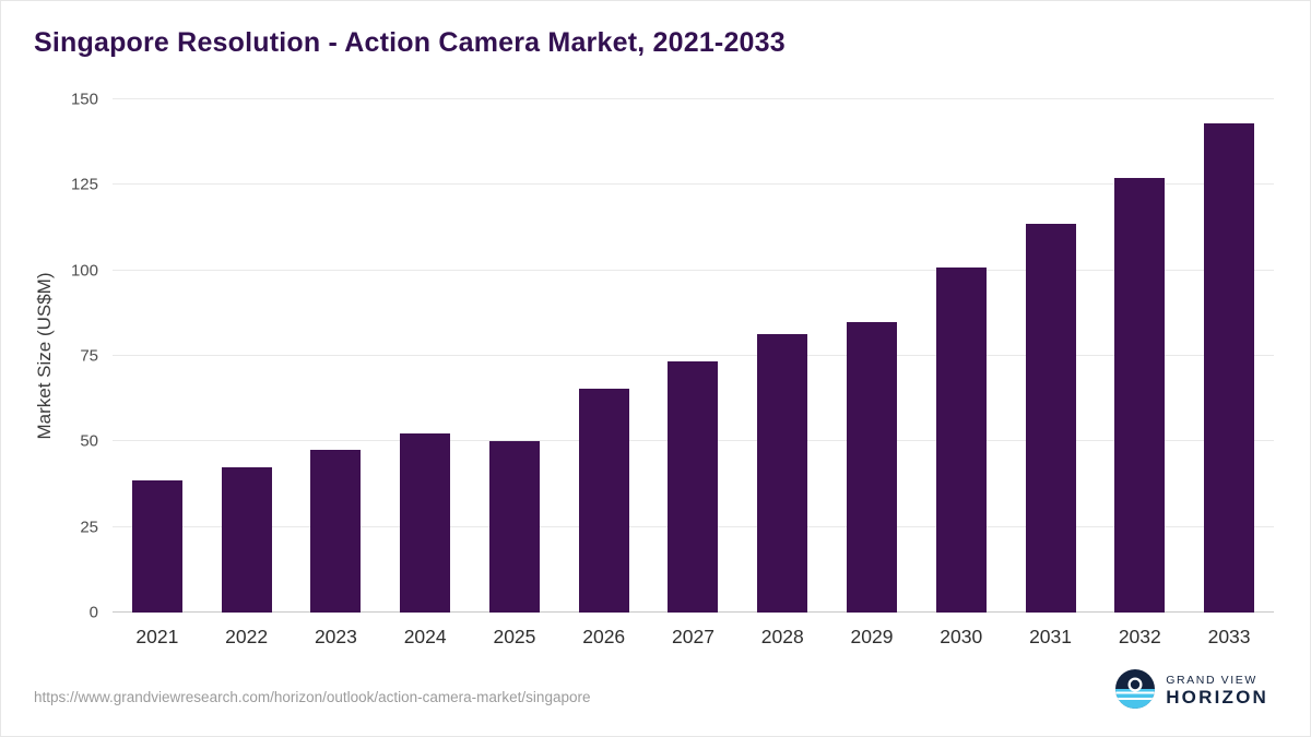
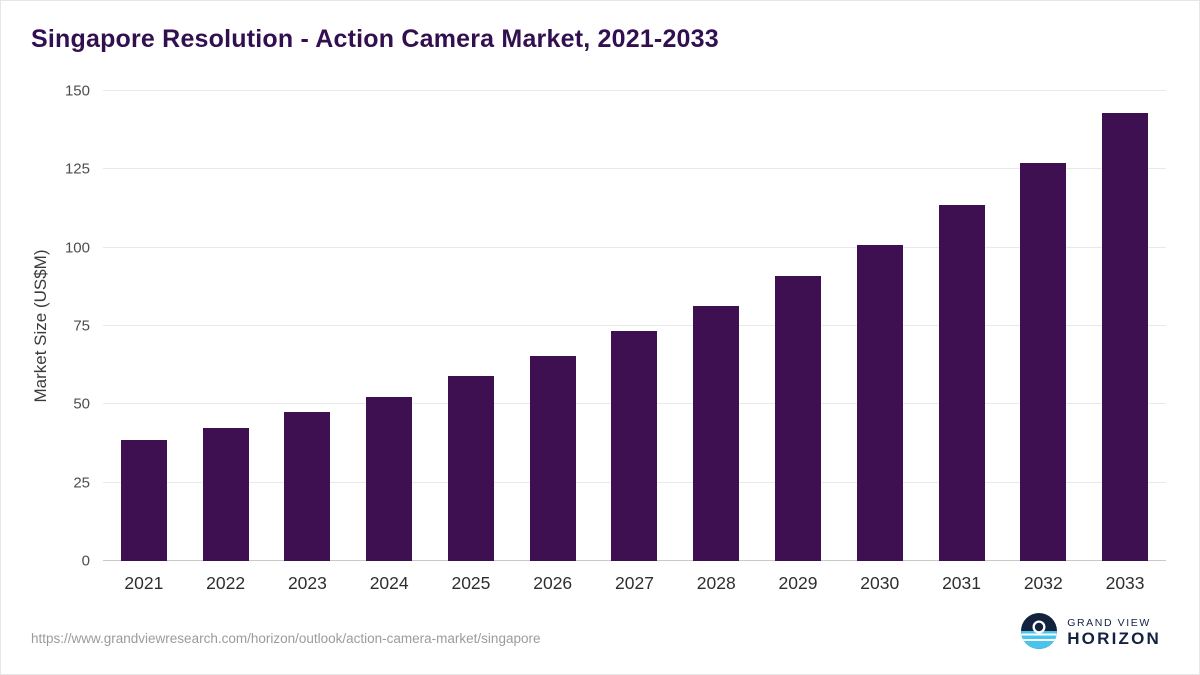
2025: 50 -> 59
2029: 85 -> 91
